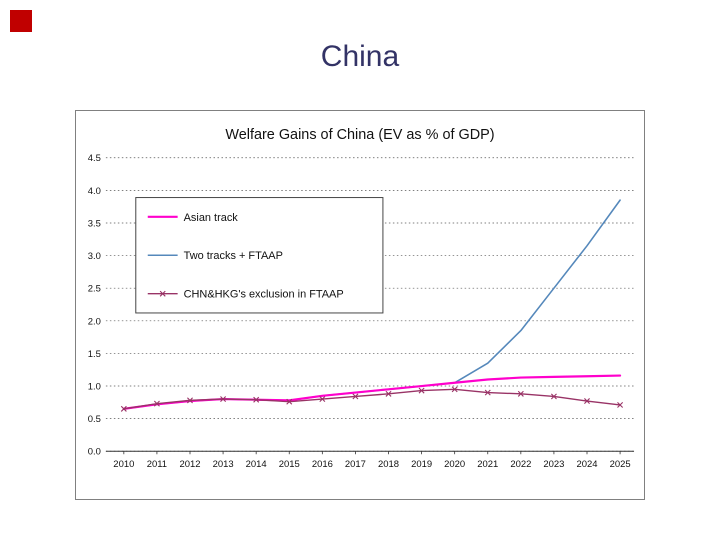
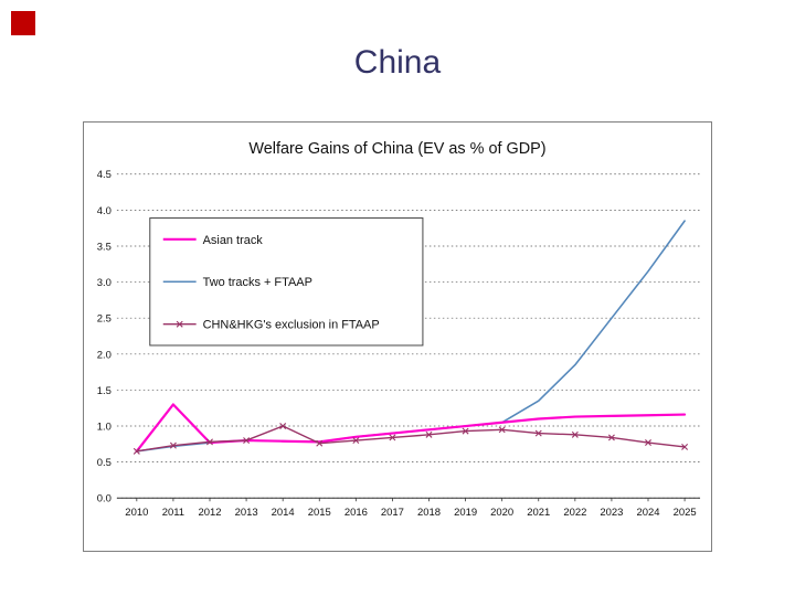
Asian track/2011: 0.7 -> 1.3
CHN&HKG's exclusion in FTAAP/2014: 0.8 -> 1.0
